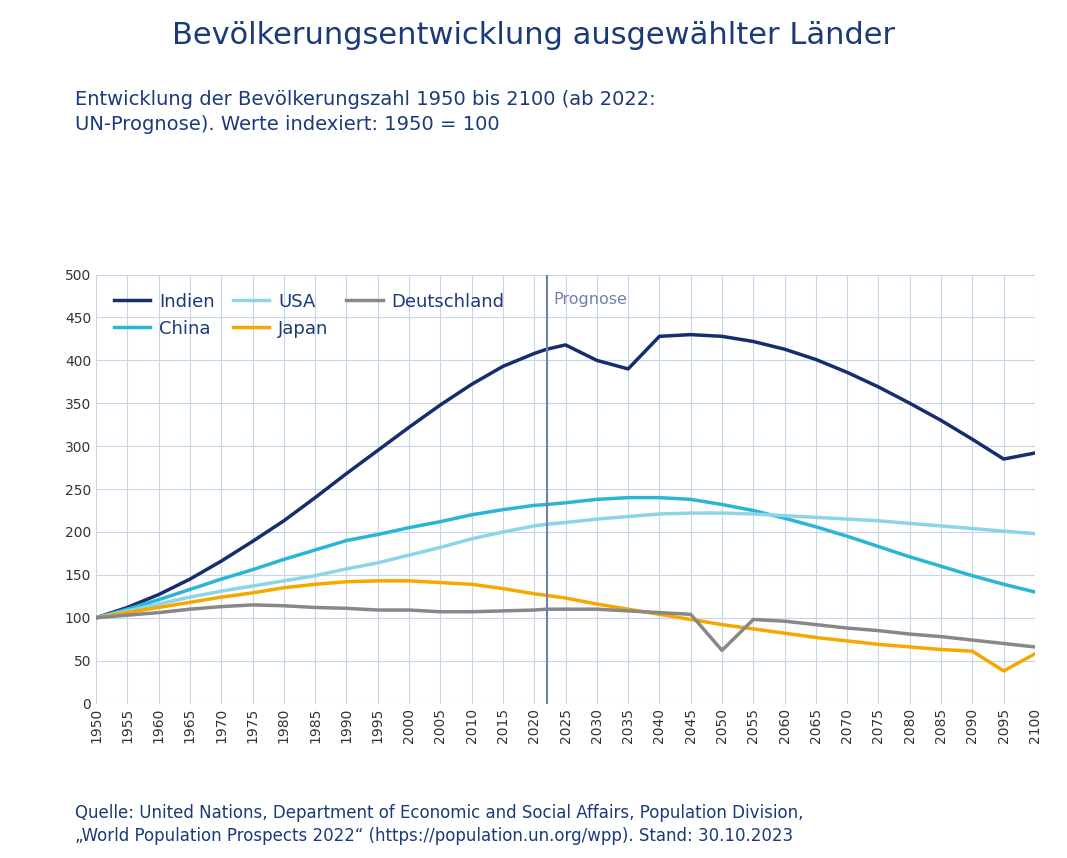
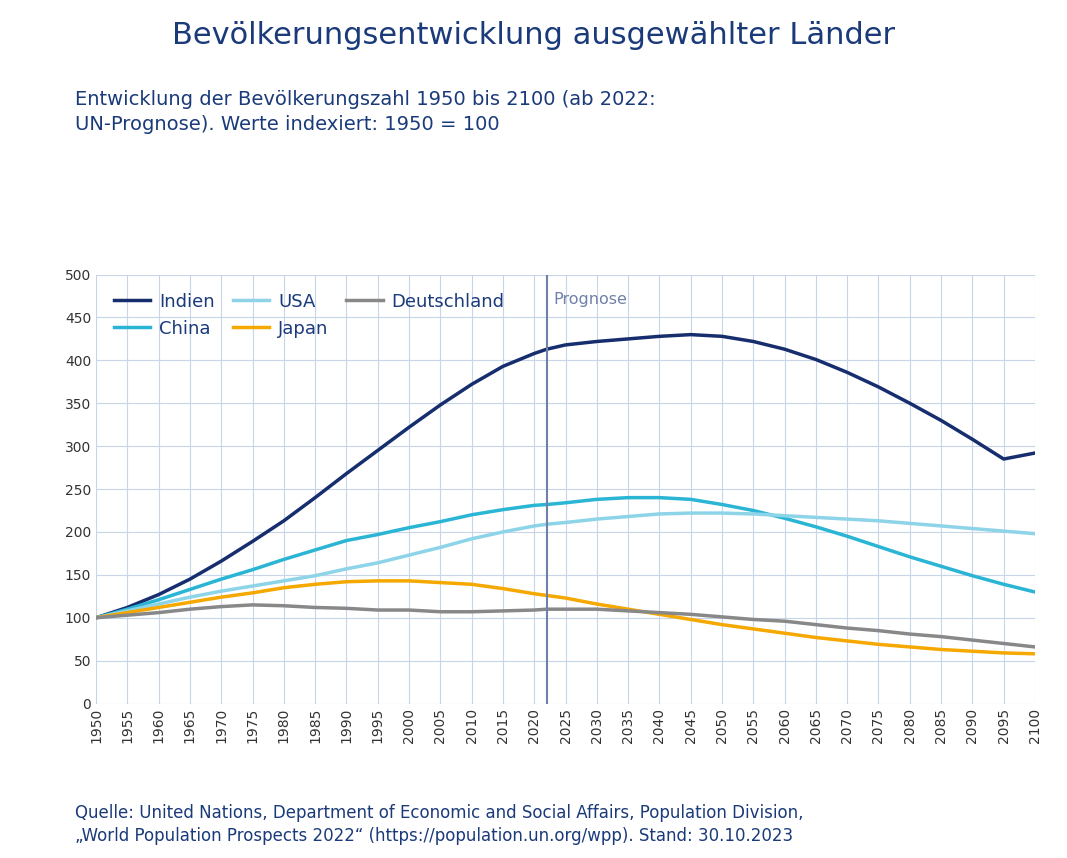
Indien/2030: 400 -> 422
Indien/2035: 390 -> 425
Deutschland/2050: 62 -> 101
Japan/2095: 38 -> 59
